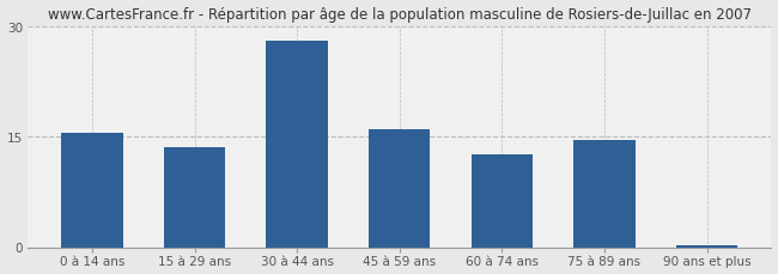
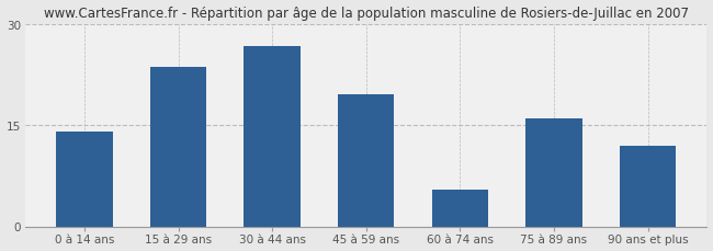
0 à 14 ans: 15.5 -> 14.0
15 à 29 ans: 13.5 -> 23.6
30 à 44 ans: 28.0 -> 26.6
45 à 59 ans: 16.0 -> 19.6
60 à 74 ans: 12.5 -> 5.4
75 à 89 ans: 14.5 -> 16.0
90 ans et plus: 0.3 -> 12.0
